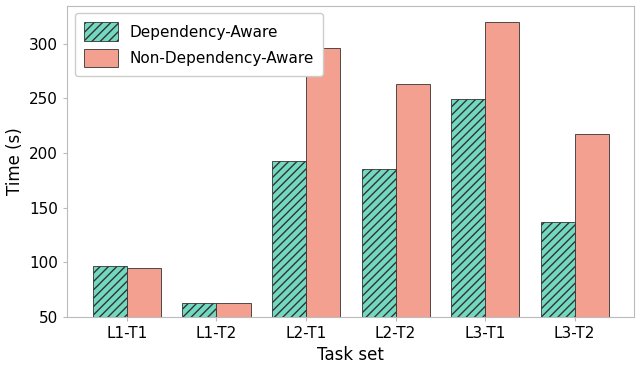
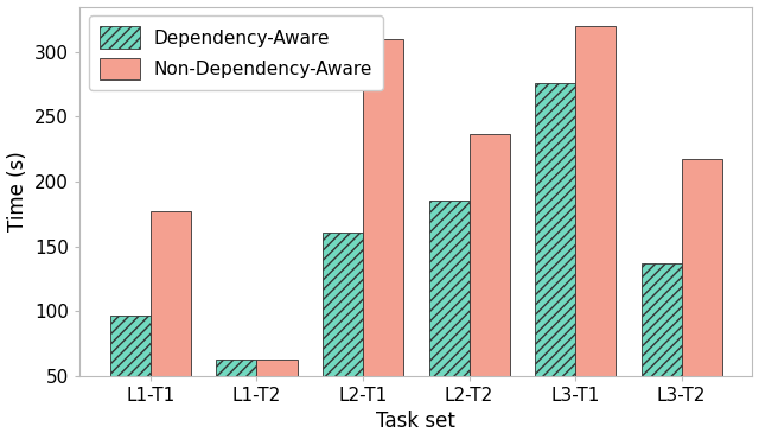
Non-Dependency-Aware/L1-T1: 95 -> 177
Dependency-Aware/L2-T1: 193 -> 161
Non-Dependency-Aware/L2-T1: 296 -> 310
Non-Dependency-Aware/L2-T2: 263 -> 237
Dependency-Aware/L3-T1: 249 -> 276
